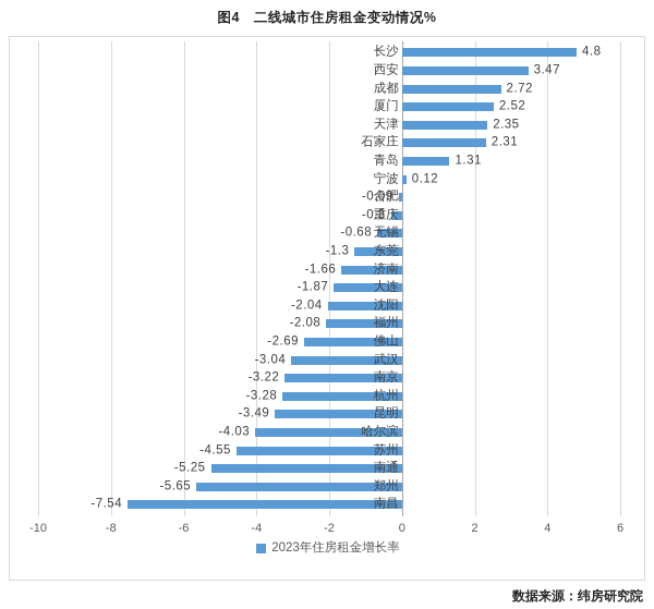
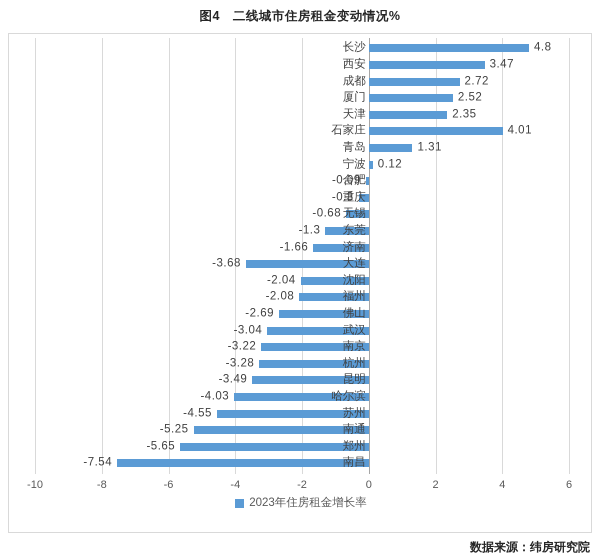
石家庄: 2.31 -> 4.01
大连: -1.87 -> -3.68
